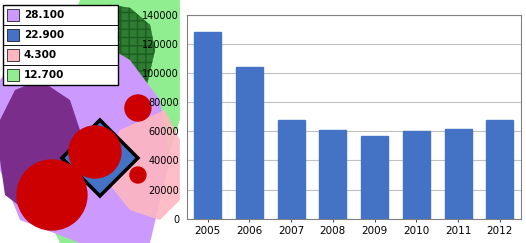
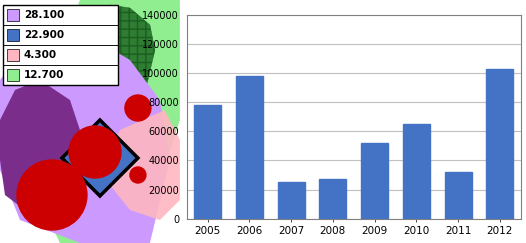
2005: 128000 -> 78000
2006: 104000 -> 98000
2007: 68000 -> 25000
2008: 61000 -> 27000
2009: 57000 -> 52000
2010: 60000 -> 65000
2011: 62000 -> 32000
2012: 68000 -> 103000
